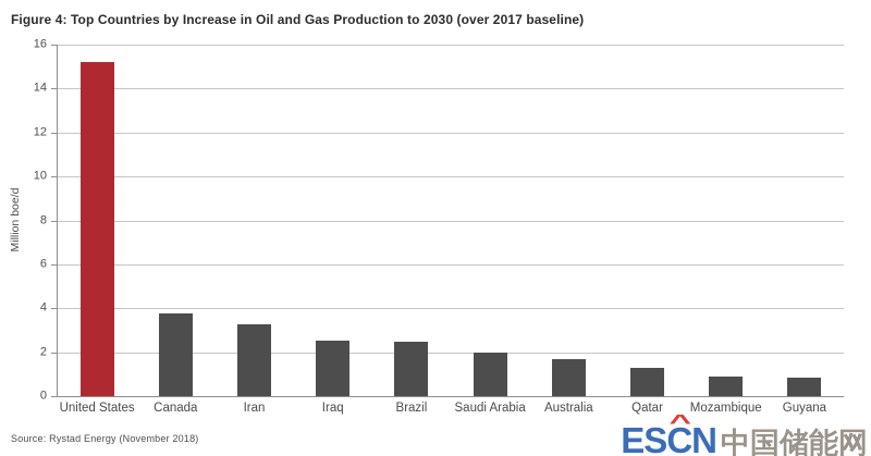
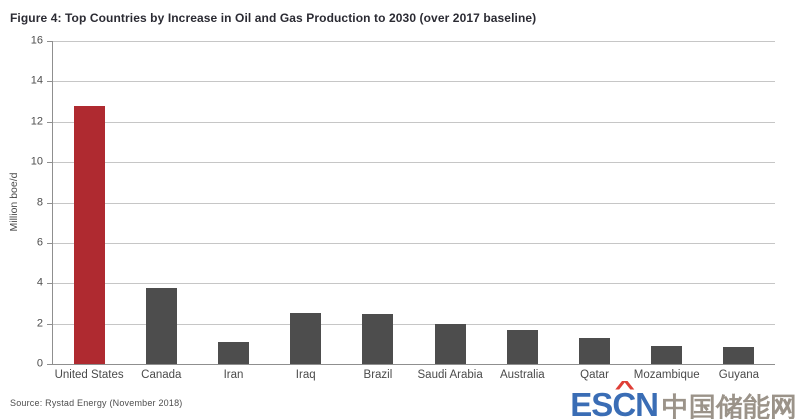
United States: 15.2 -> 12.8
Iran: 3.2 -> 1.1
